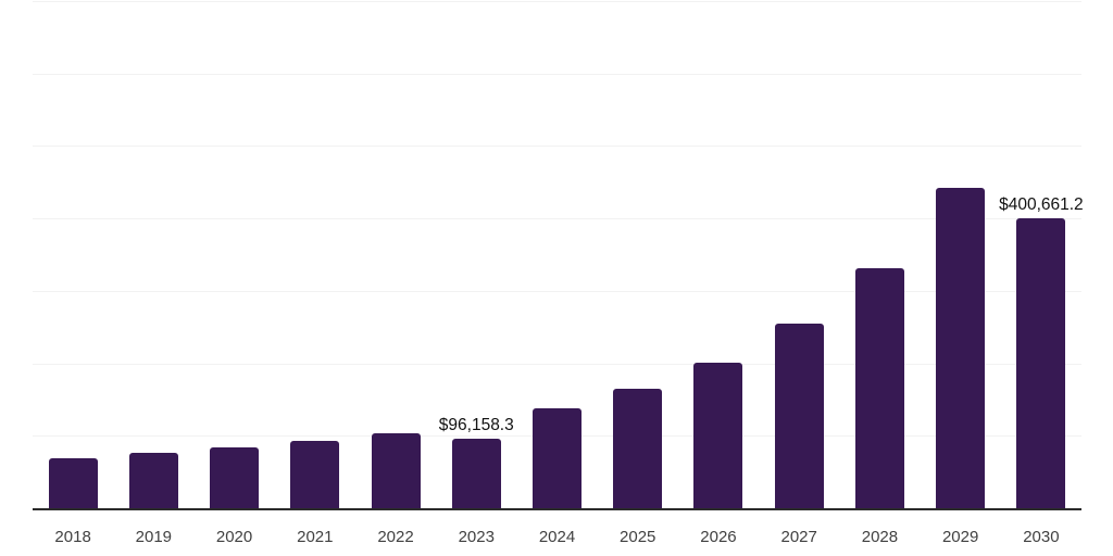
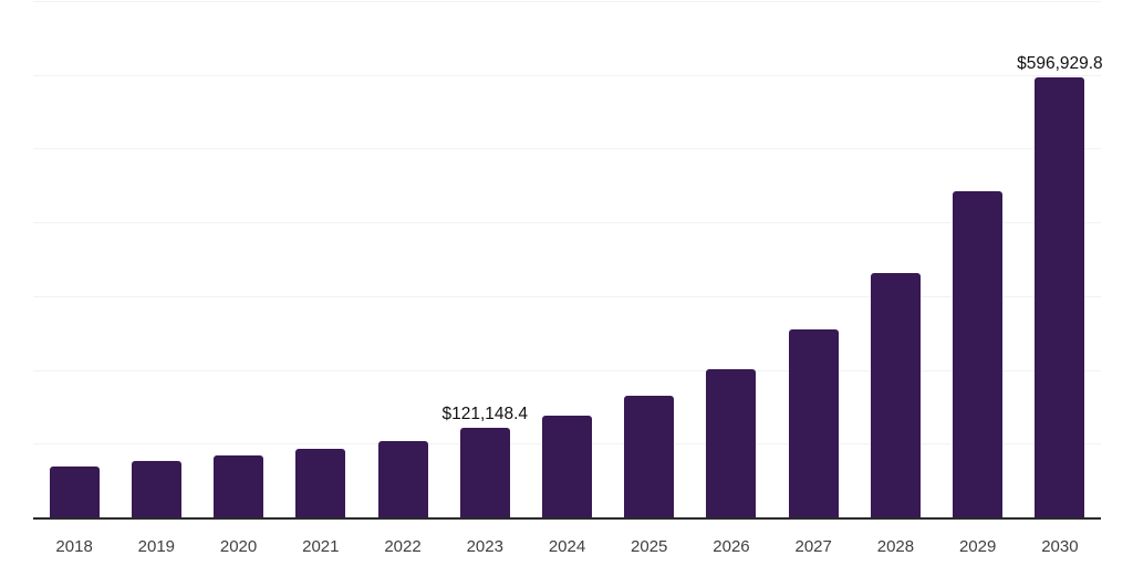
2023: $96,158.3 -> $121,148.4
2030: $400,661.2 -> $596,929.8
